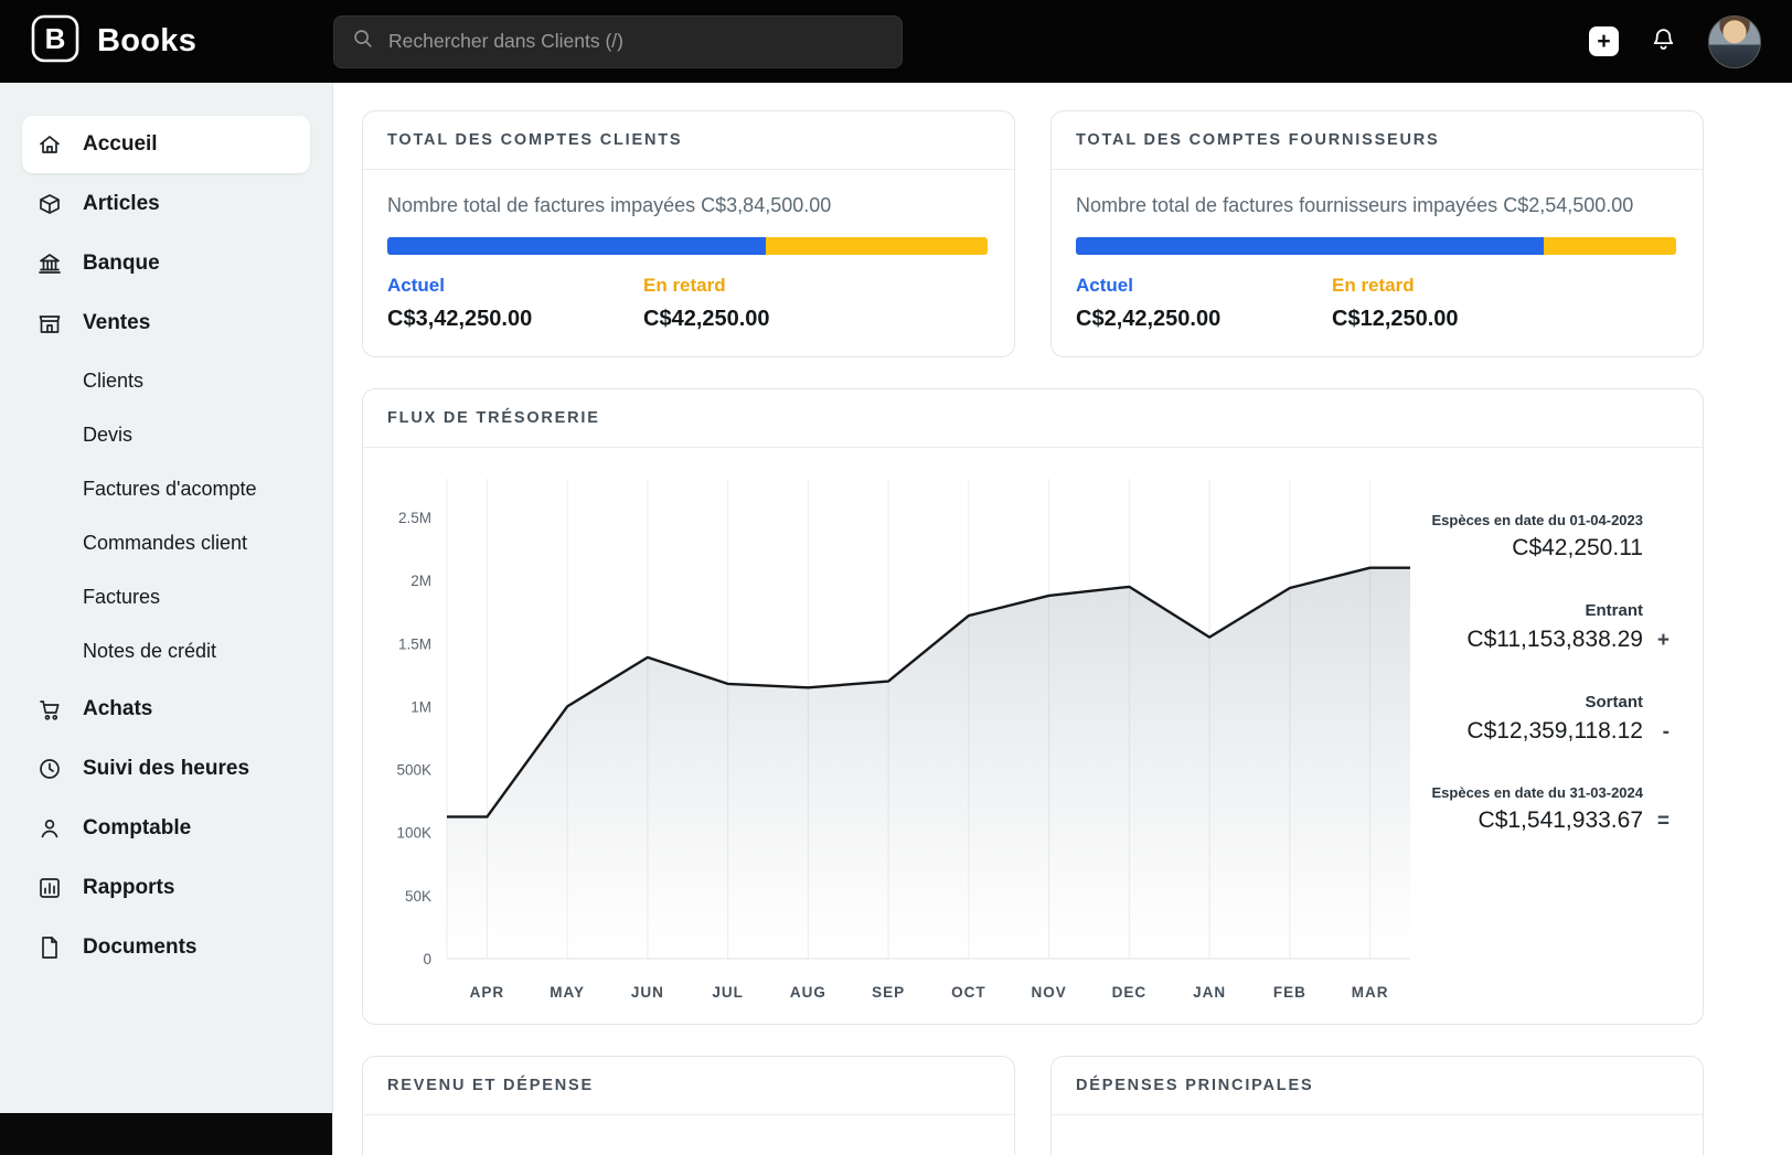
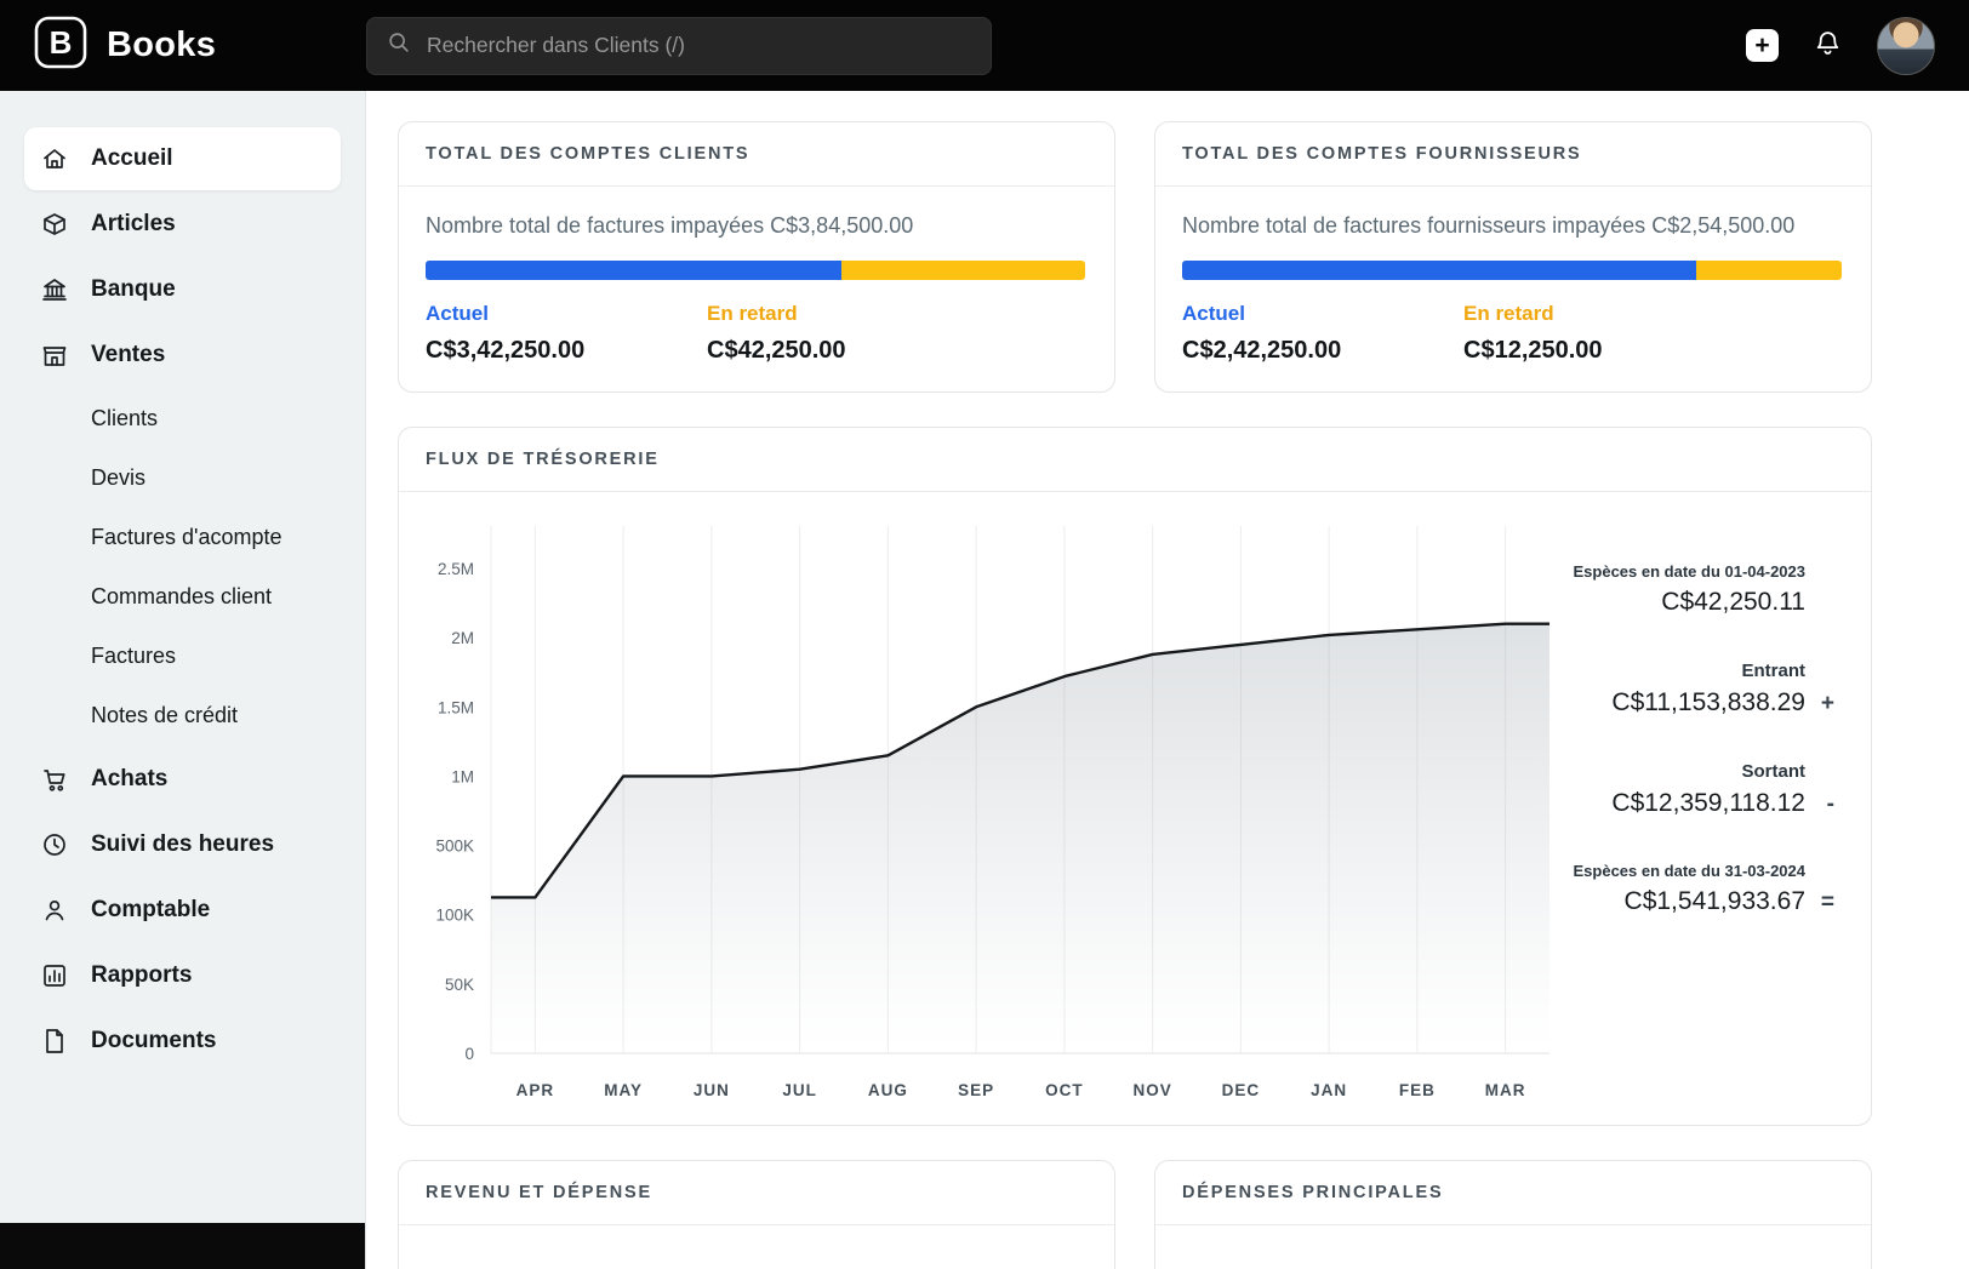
JUN: 1.39M -> 1.00M
JUL: 1.18M -> 1.05M
SEP: 1.20M -> 1.50M
JAN: 1.55M -> 2.02M
FEB: 1.94M -> 2.06M
